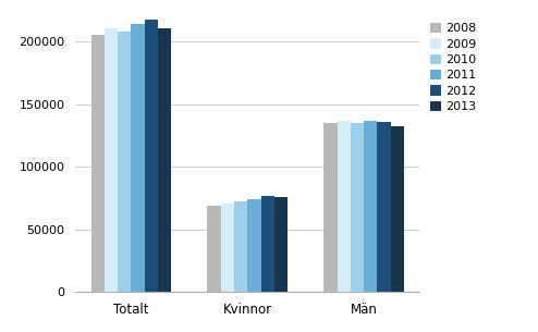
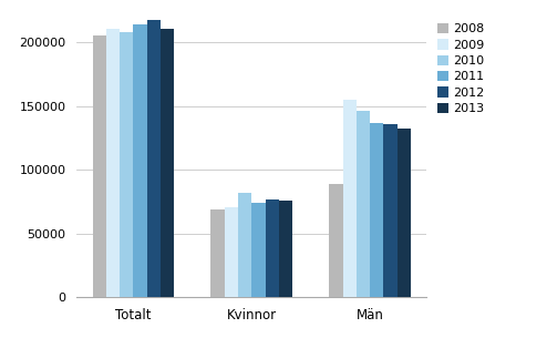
2010/Kvinnor: 72000 -> 82000
2008/Män: 135000 -> 89000
2009/Män: 137000 -> 155000
2010/Män: 135000 -> 146000
